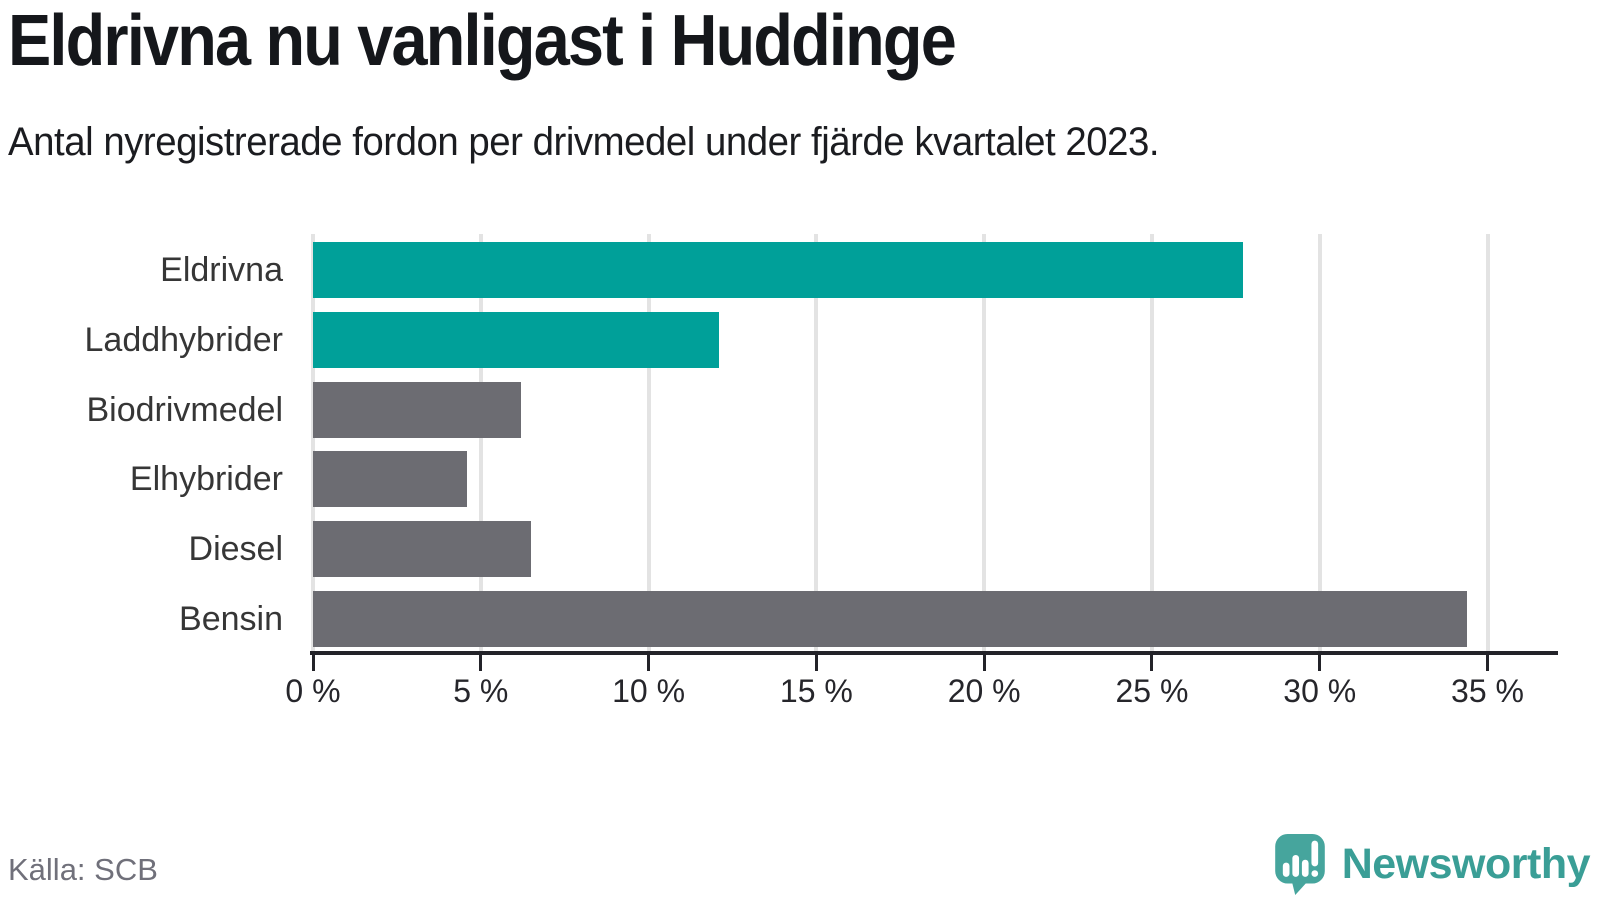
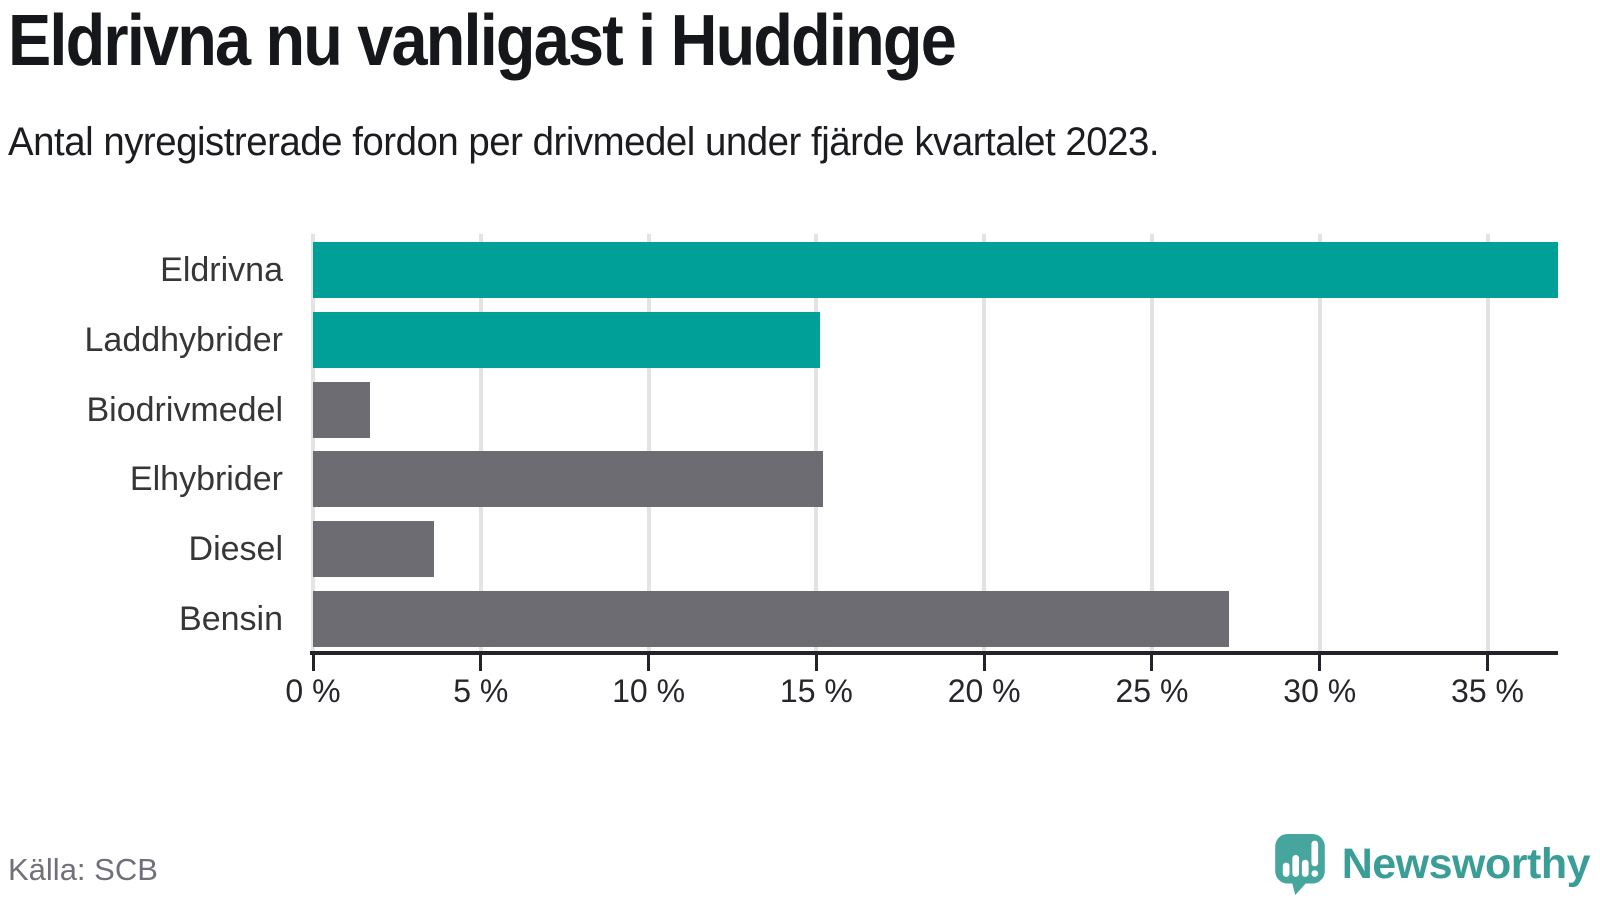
Eldrivna: 27.7% -> 37.1%
Laddhybrider: 12.1% -> 15.1%
Biodrivmedel: 6.2% -> 1.7%
Elhybrider: 4.6% -> 15.2%
Diesel: 6.5% -> 3.6%
Bensin: 34.4% -> 27.3%
